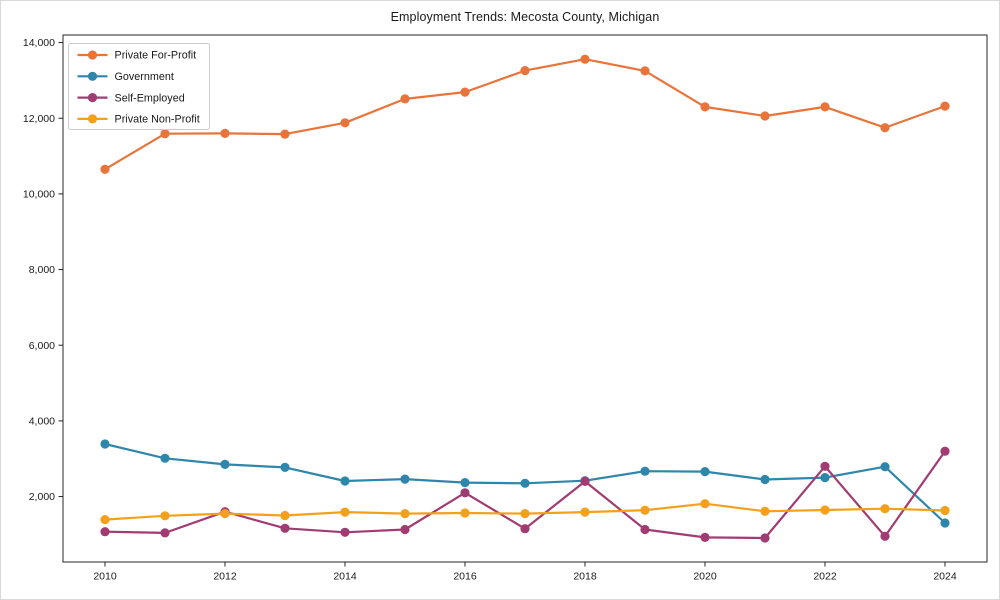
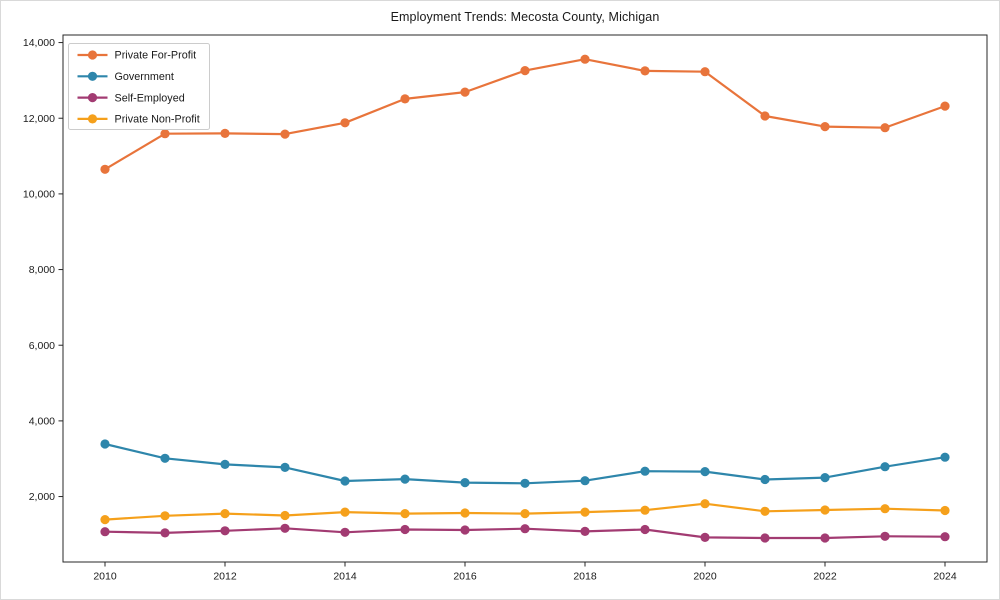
Self-Employed/2012: 1600 -> 1100
Self-Employed/2016: 2100 -> 1100
Self-Employed/2018: 2400 -> 1100
Private For-Profit/2020: 12300 -> 13200
Private For-Profit/2022: 12300 -> 11800
Self-Employed/2022: 2800 -> 900
Government/2024: 1300 -> 3000
Self-Employed/2024: 3200 -> 900
